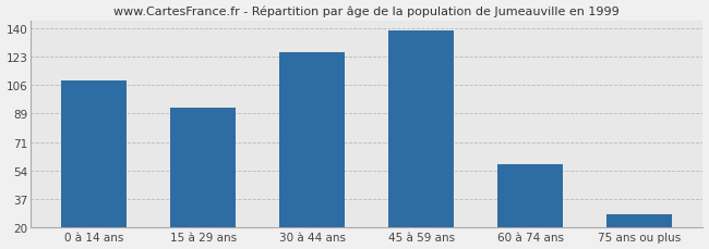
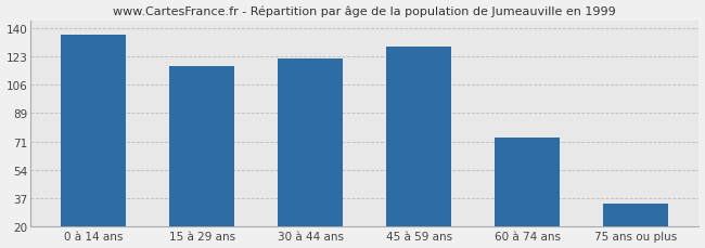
0 à 14 ans: 109 -> 136
15 à 29 ans: 92 -> 117
30 à 44 ans: 126 -> 122
45 à 59 ans: 139 -> 129
60 à 74 ans: 58 -> 74
75 ans ou plus: 28 -> 34
